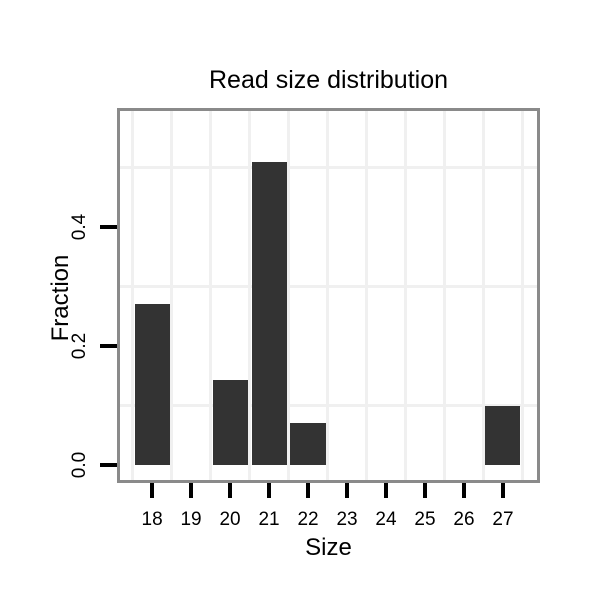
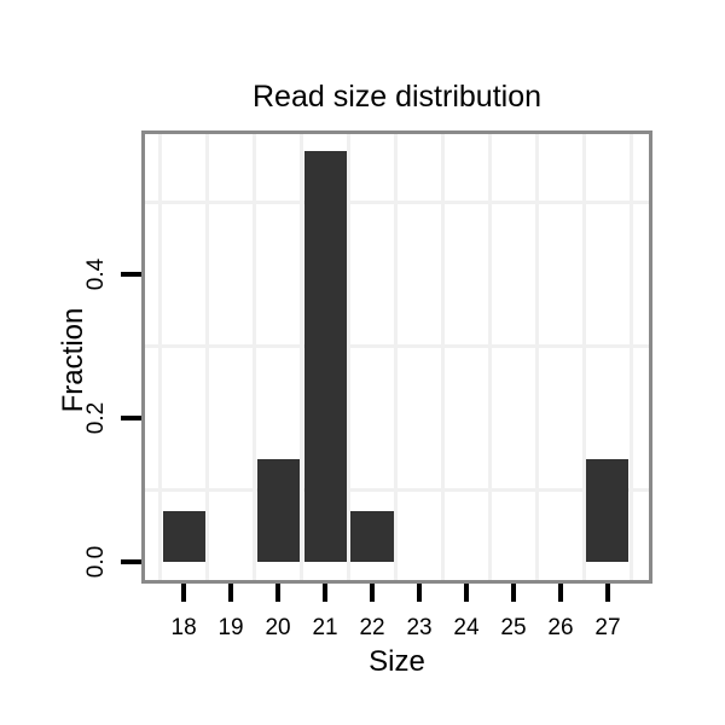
18: 0.27 -> 0.07
21: 0.51 -> 0.57
27: 0.10 -> 0.14
